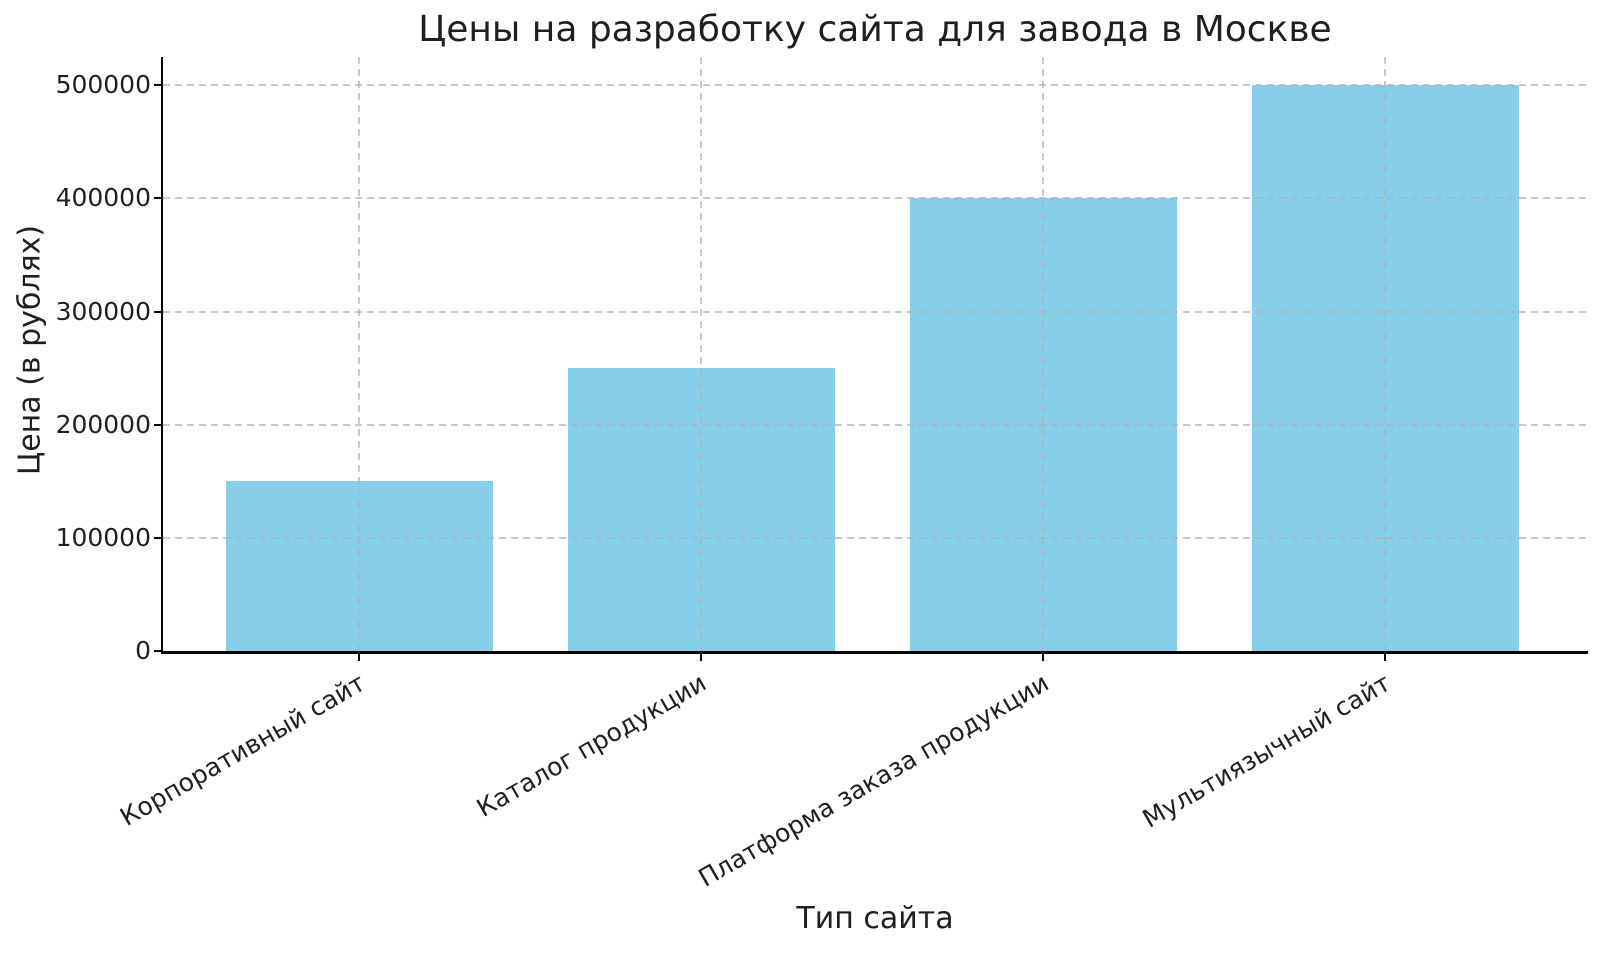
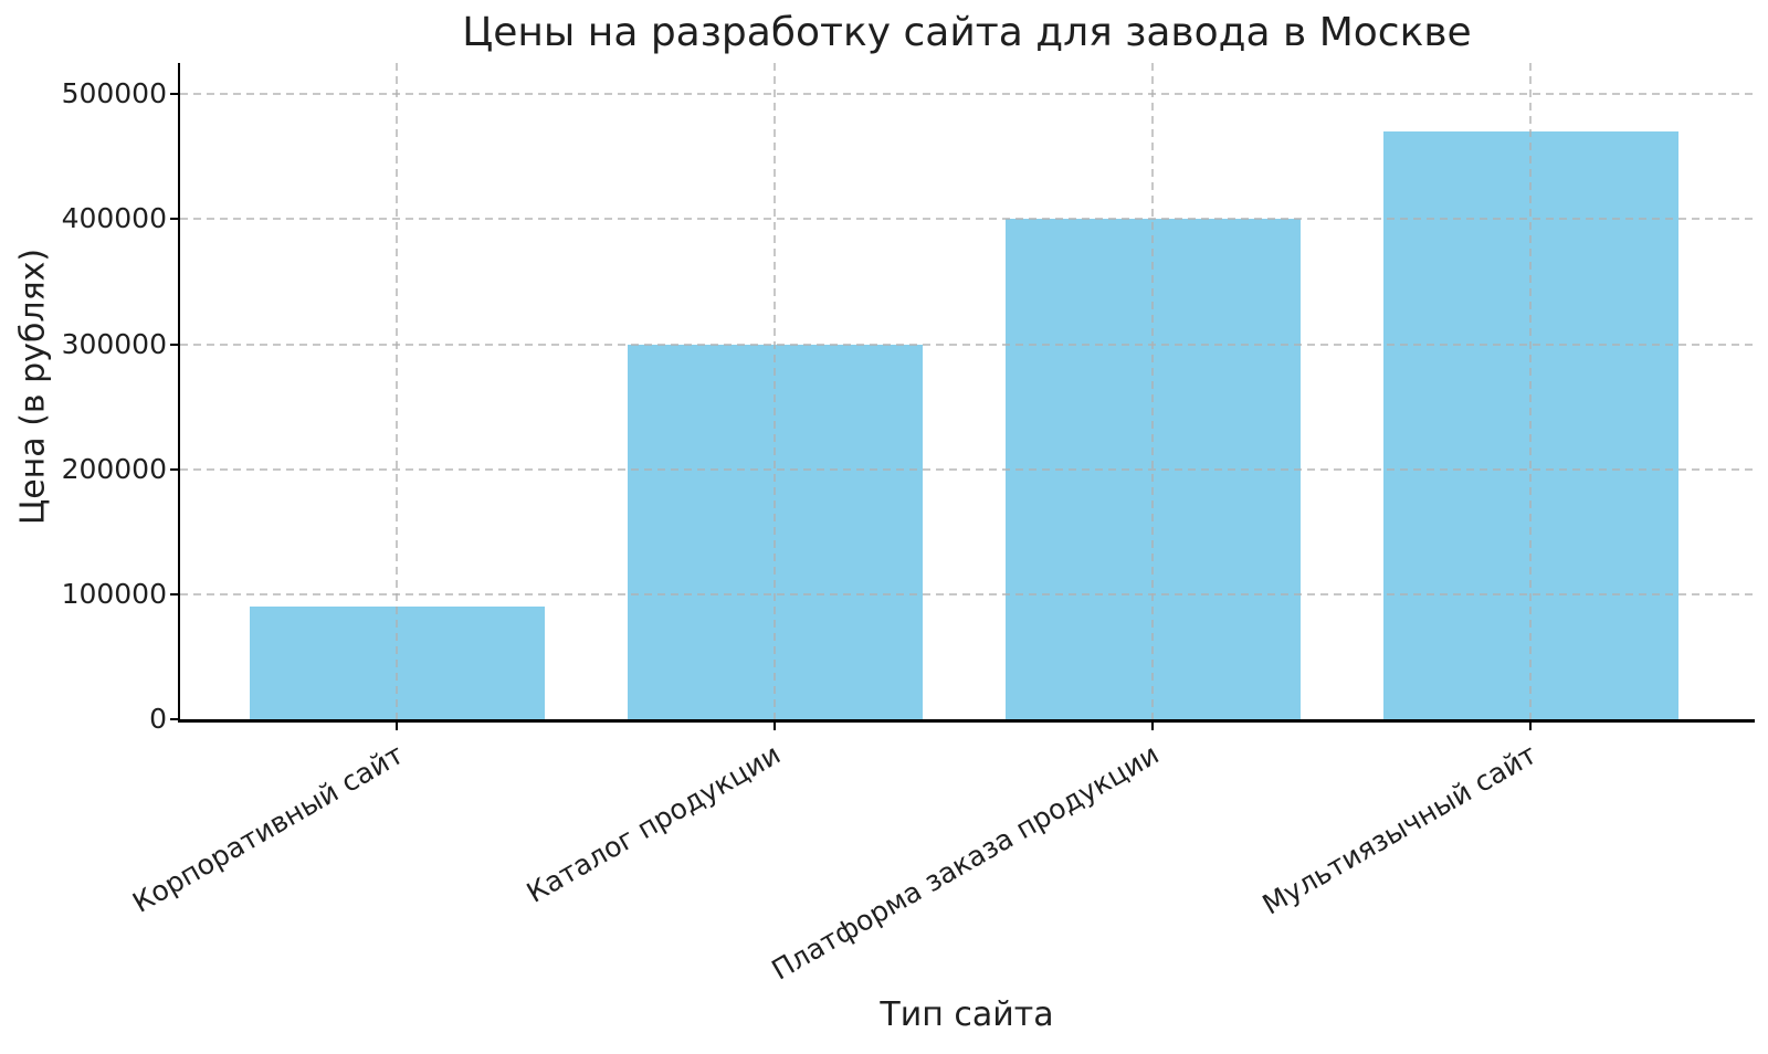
Корпоративный сайт: 150000 -> 90000
Каталог продукции: 250000 -> 300000
Мультиязычный сайт: 500000 -> 470000
